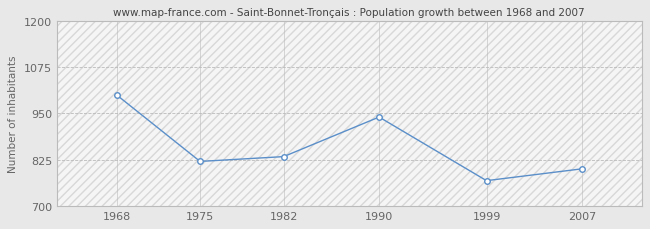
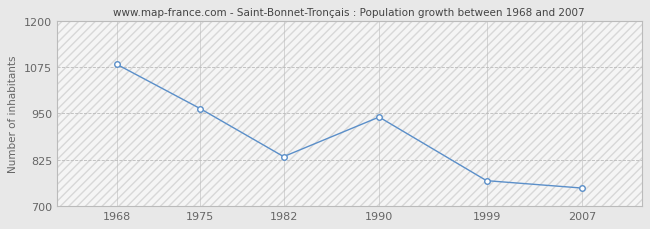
1968: 1000 -> 1083
1975: 820 -> 963
2007: 800 -> 748
